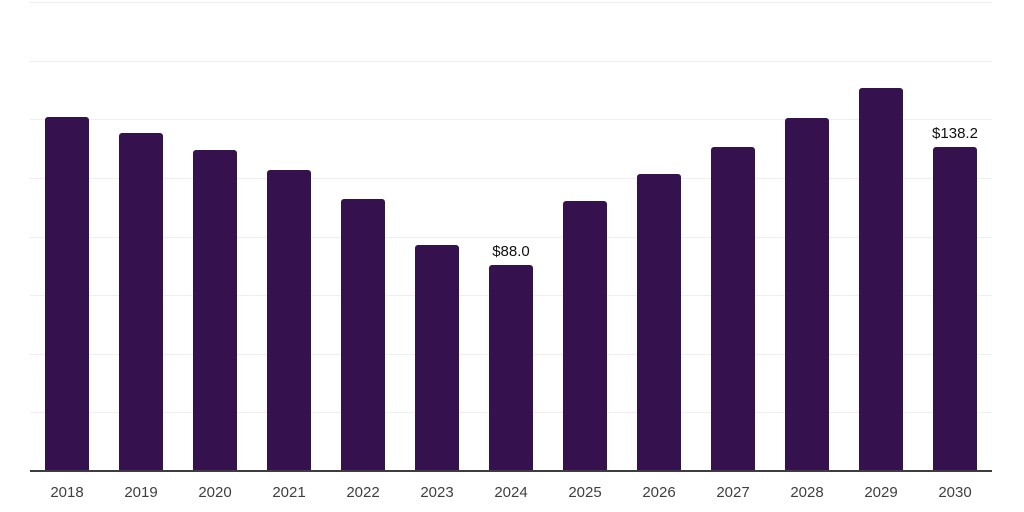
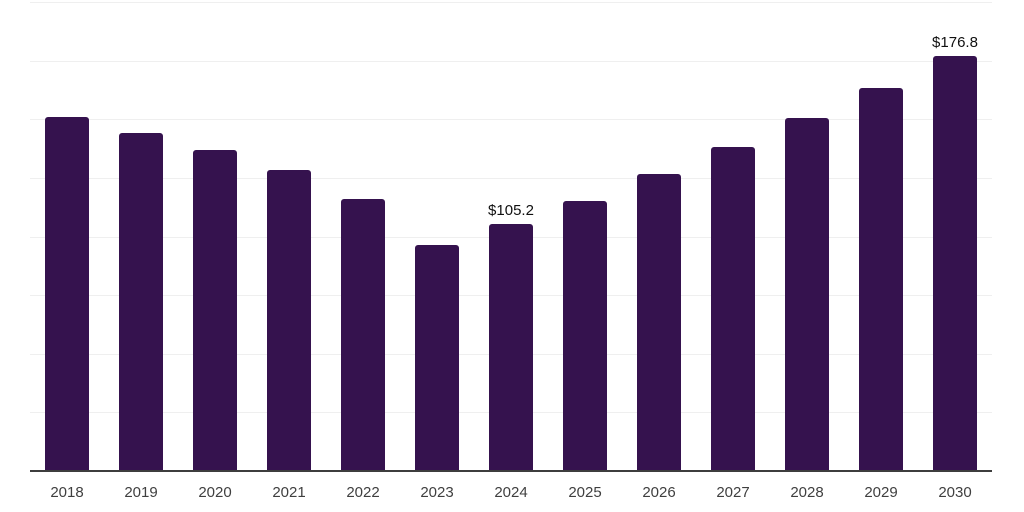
2024: $88.0 -> $105.2
2030: $138.2 -> $176.8
